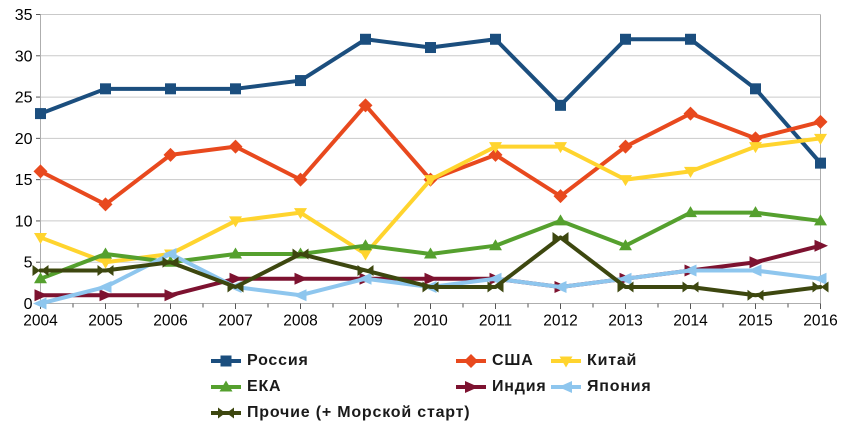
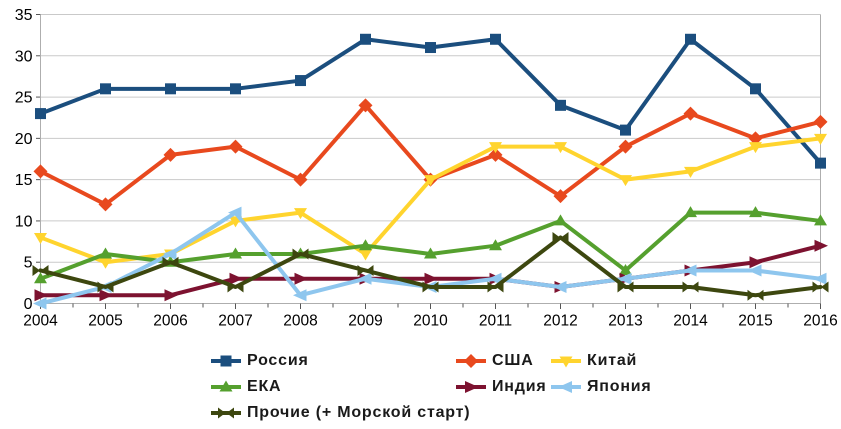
Прочие (+ Морской старт)/2005: 4 -> 2
Япония/2007: 2 -> 11
Россия/2013: 32 -> 21
ЕКА/2013: 7 -> 4
